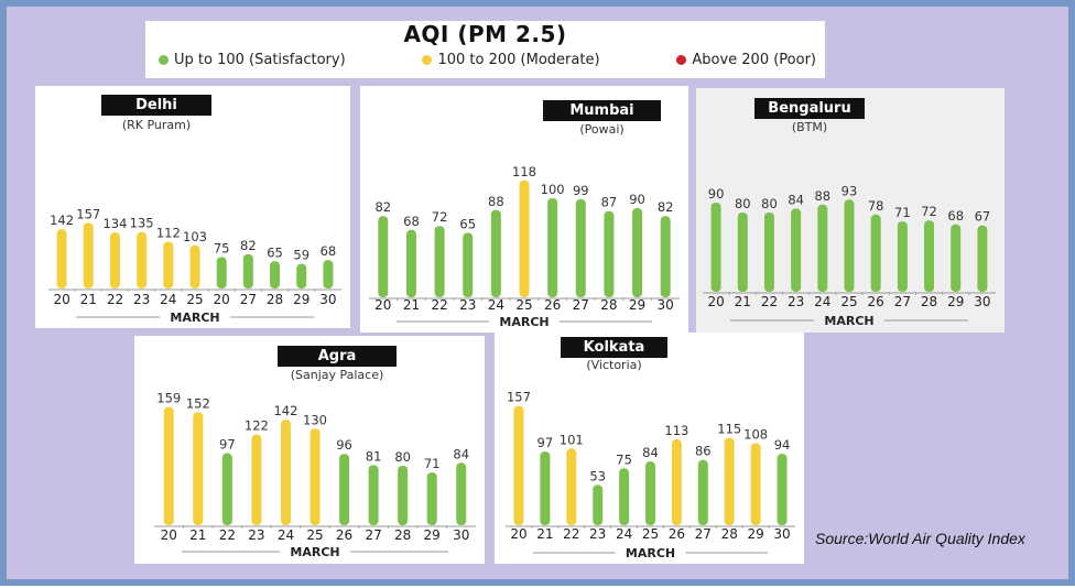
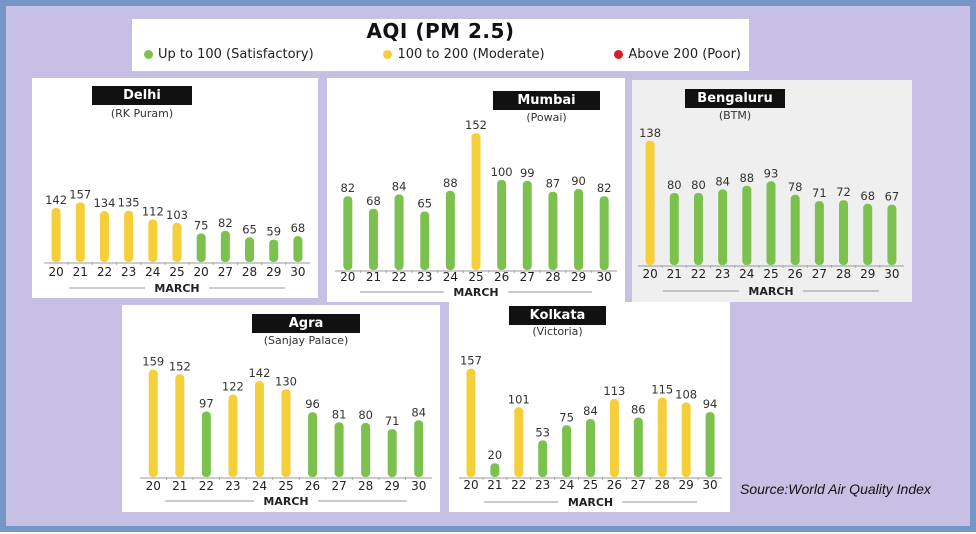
Mumbai/22: 72 -> 84
Mumbai/25: 118 -> 152
Bengaluru/20: 90 -> 138
Kolkata/21: 97 -> 20
